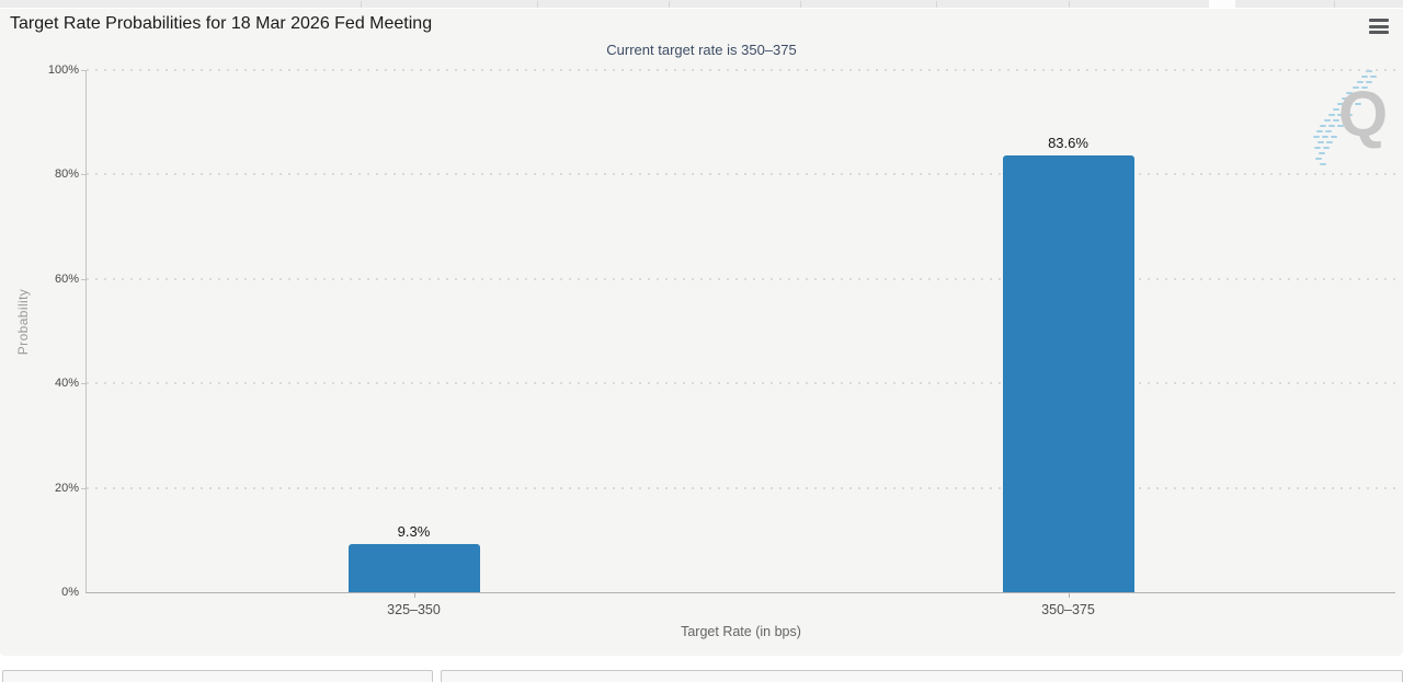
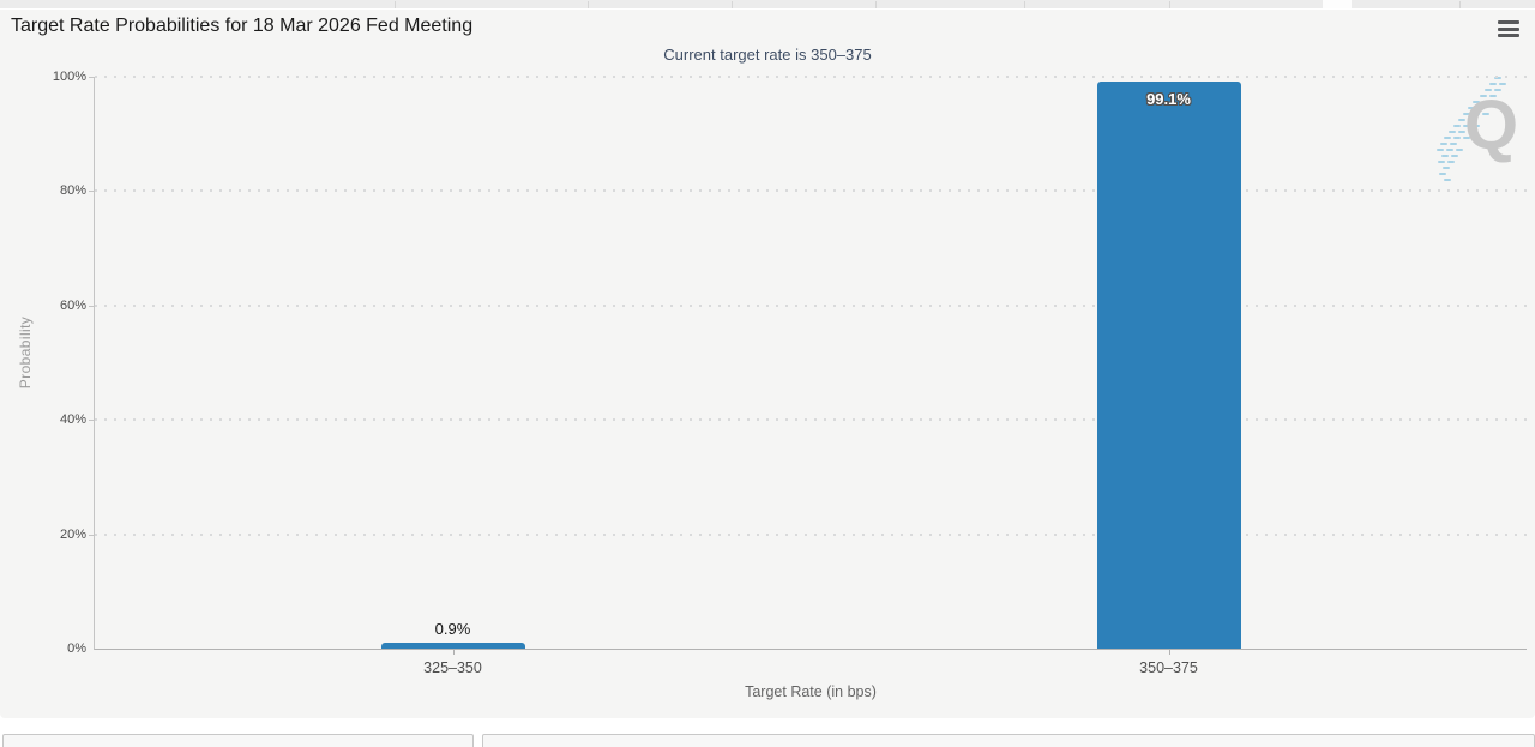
325–350: 9.3% -> 0.9%
350–375: 83.6% -> 99.1%
